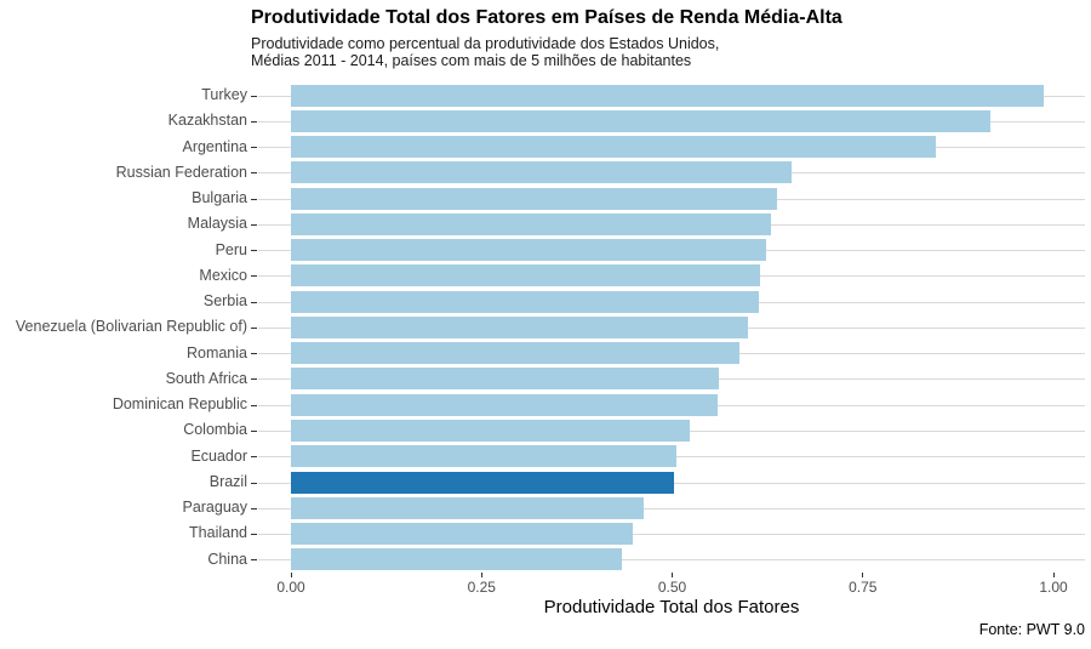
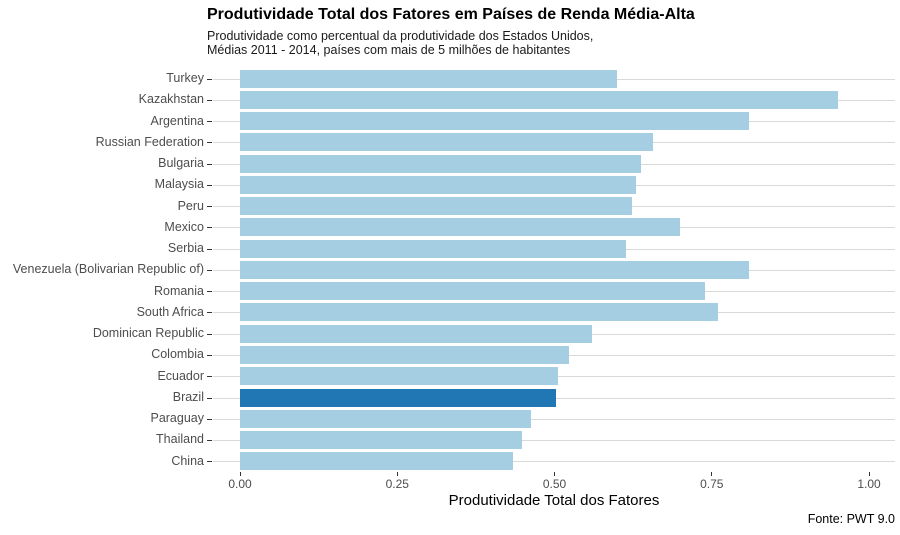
Turkey: 0.99 -> 0.60
Kazakhstan: 0.92 -> 0.95
Argentina: 0.85 -> 0.81
Mexico: 0.61 -> 0.70
Venezuela (Bolivarian Republic of): 0.60 -> 0.81
Romania: 0.59 -> 0.74
South Africa: 0.56 -> 0.76
